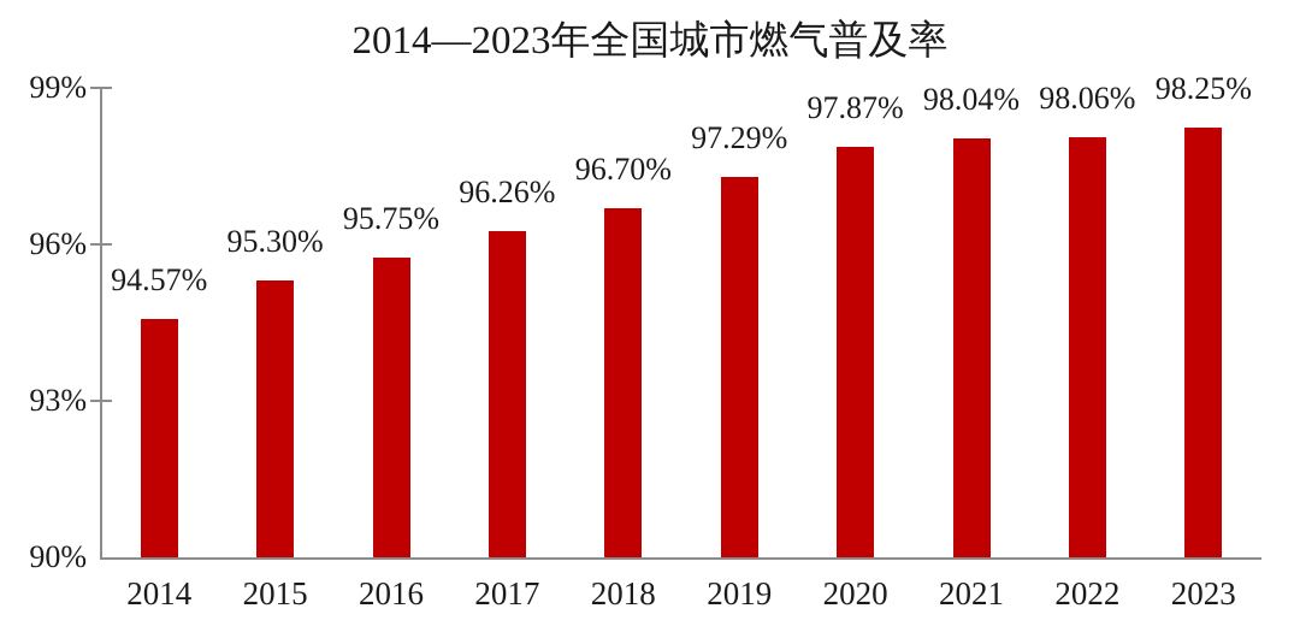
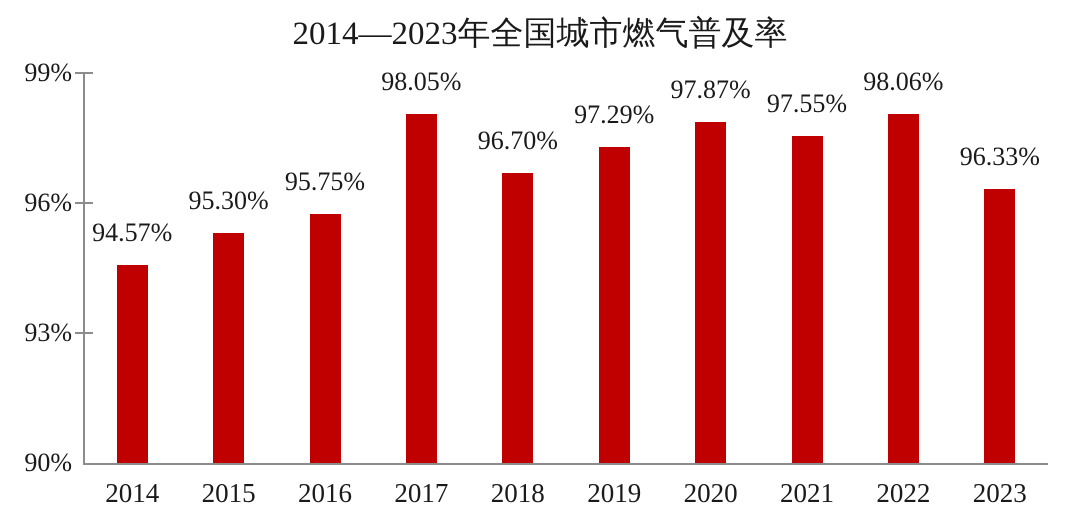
2017: 96.26% -> 98.05%
2021: 98.04% -> 97.55%
2023: 98.25% -> 96.33%
